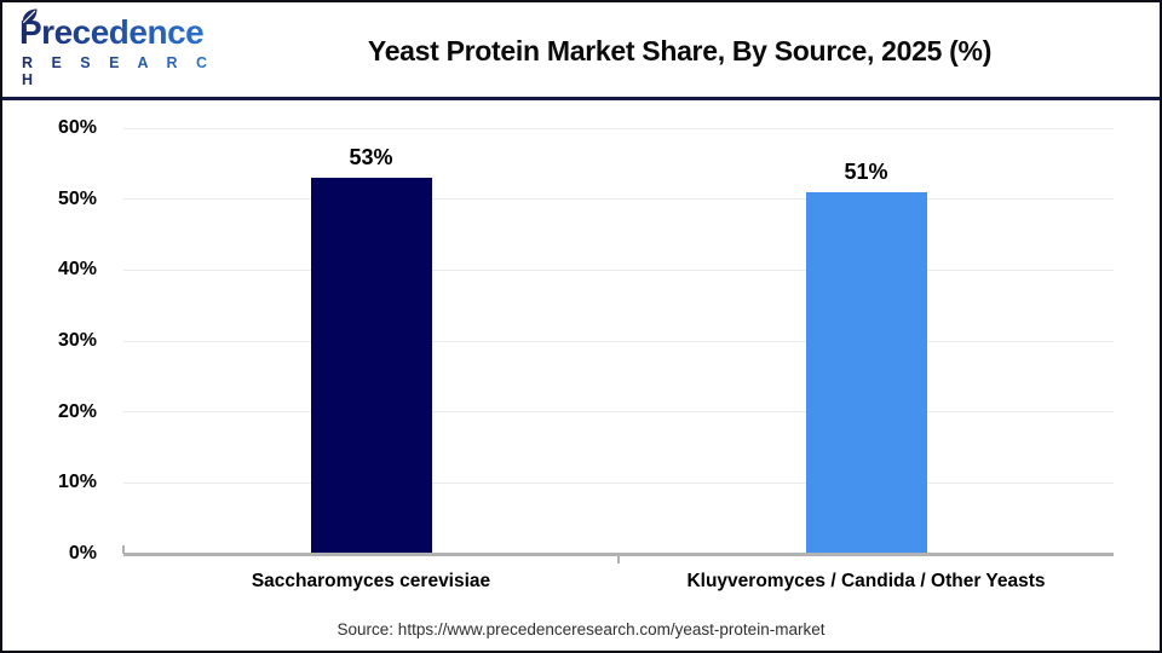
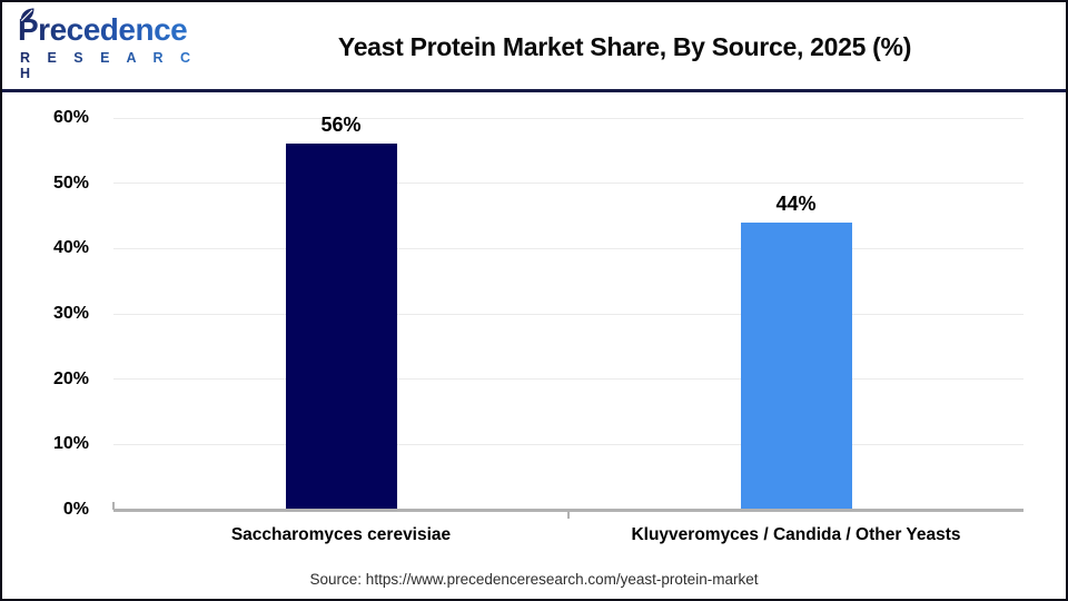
Saccharomyces cerevisiae: 53% -> 56%
Kluyveromyces / Candida / Other Yeasts: 51% -> 44%
